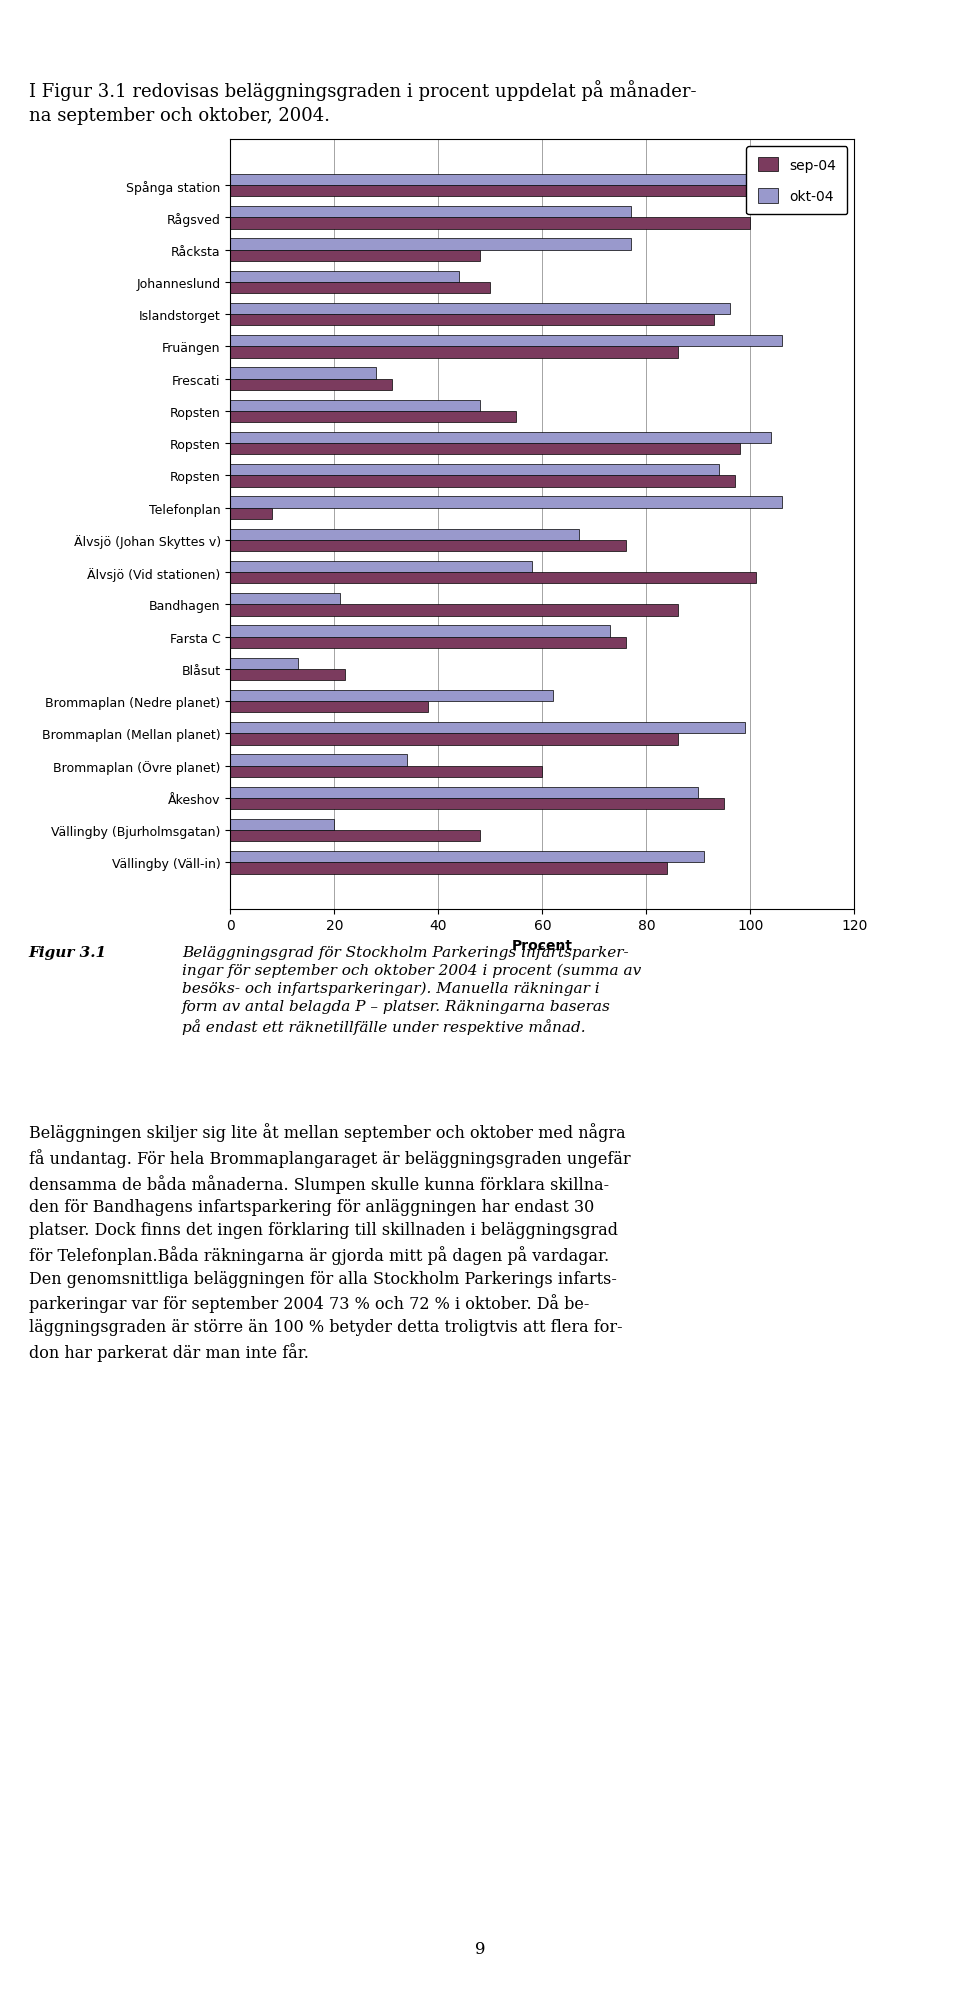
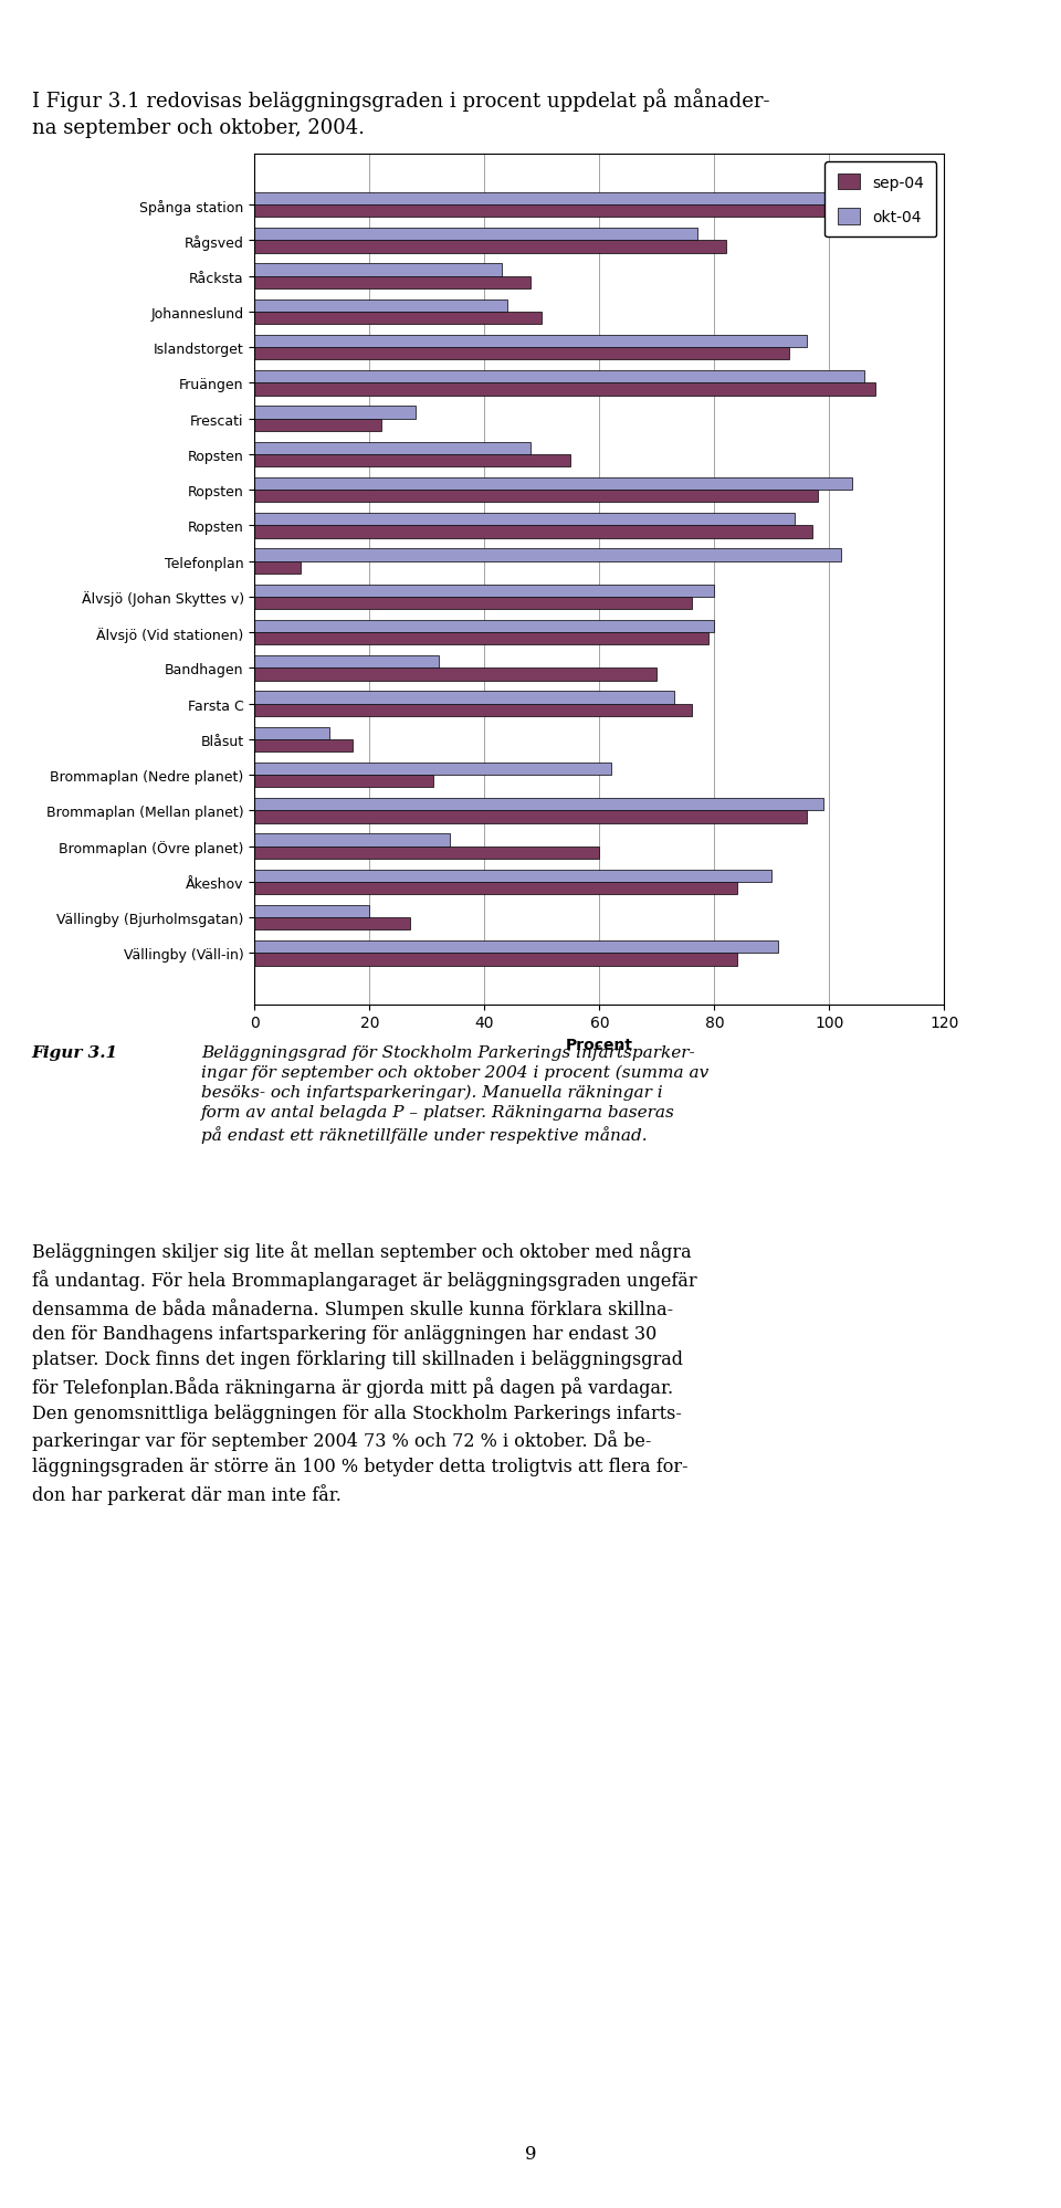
sep-04/Rågsved: 100 -> 82
okt-04/Råcksta: 77 -> 43
sep-04/Fruängen: 86 -> 108
sep-04/Frescati: 31 -> 22
okt-04/Telefonplan: 106 -> 102
okt-04/Älvsjö (Johan Skyttes v): 67 -> 80
okt-04/Älvsjö (Vid stationen): 58 -> 80
sep-04/Älvsjö (Vid stationen): 101 -> 79
okt-04/Bandhagen: 21 -> 32
sep-04/Bandhagen: 86 -> 70
sep-04/Blåsut: 22 -> 17
sep-04/Brommaplan (Nedre planet): 38 -> 31
sep-04/Brommaplan (Mellan planet): 86 -> 96
sep-04/Åkeshov: 95 -> 84
sep-04/Vällingby (Bjurholmsgatan): 48 -> 27
